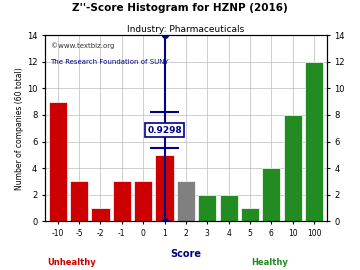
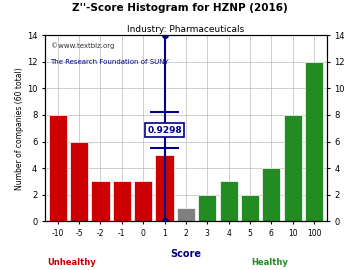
-10: 9 -> 8
-5: 3 -> 6
-2: 1 -> 3
2: 3 -> 1
4: 2 -> 3
5: 1 -> 2
